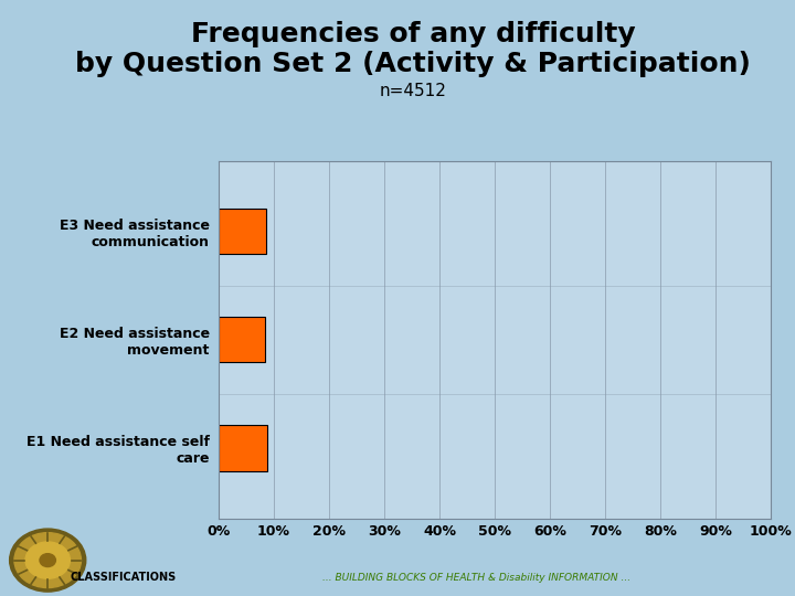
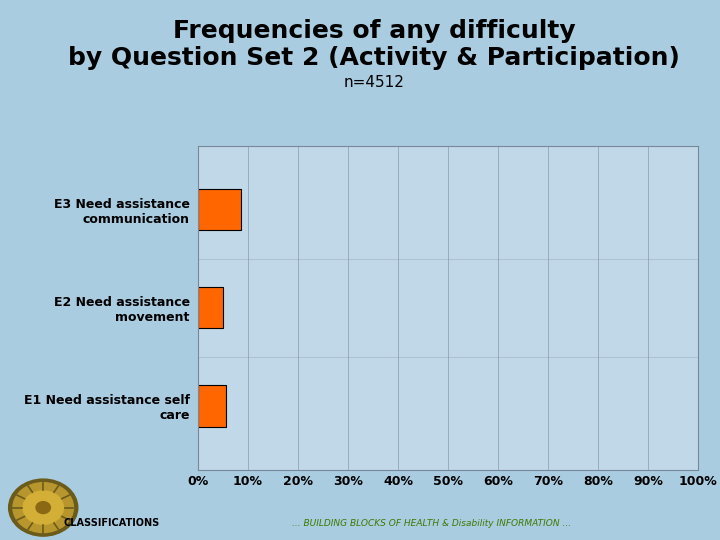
E2 Need assistance movement: 8.4% -> 5.0%
E1 Need assistance self care: 8.8% -> 5.5%
